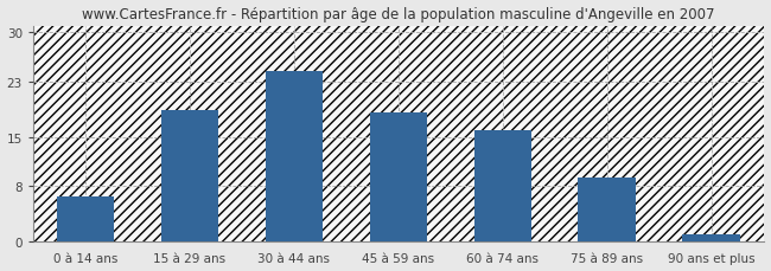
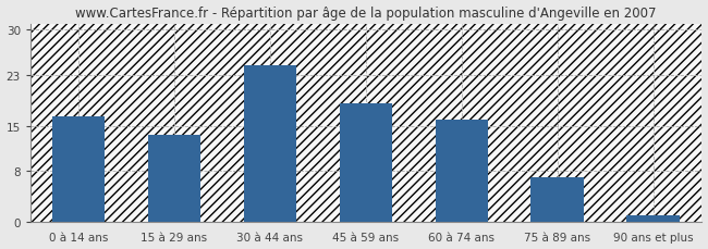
0 à 14 ans: 6.4 -> 16.5
15 à 29 ans: 18.8 -> 13.5
75 à 89 ans: 9.2 -> 7.0
